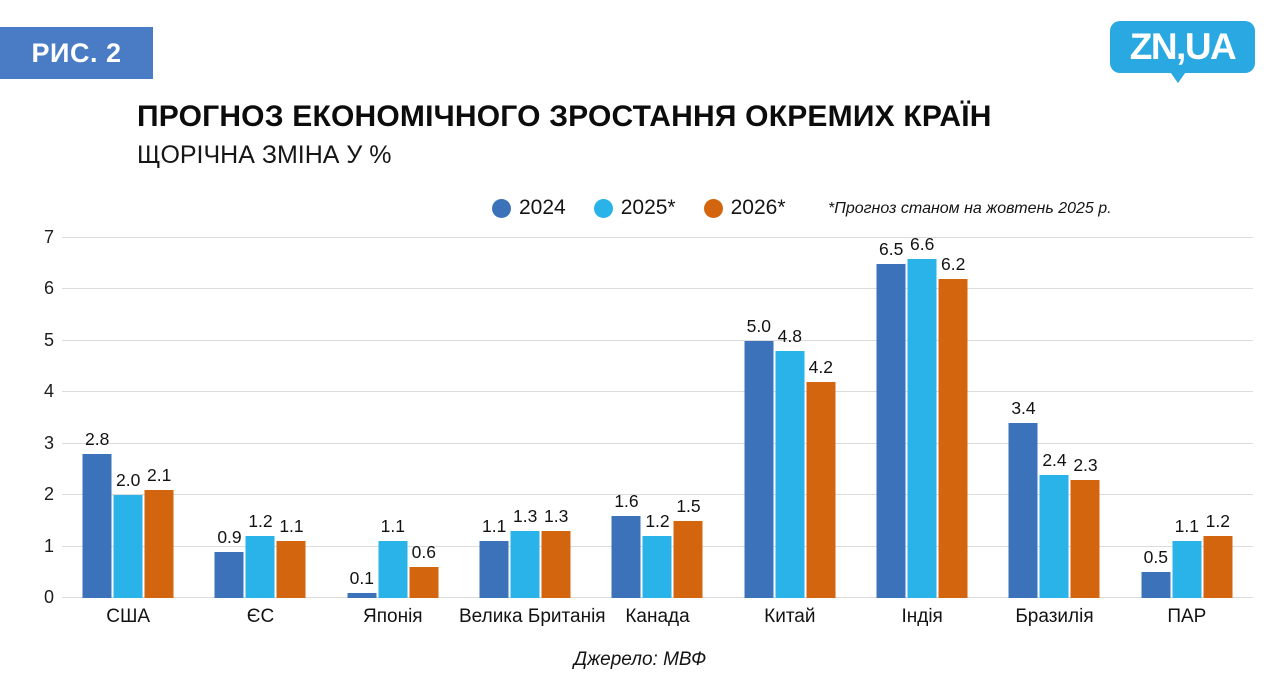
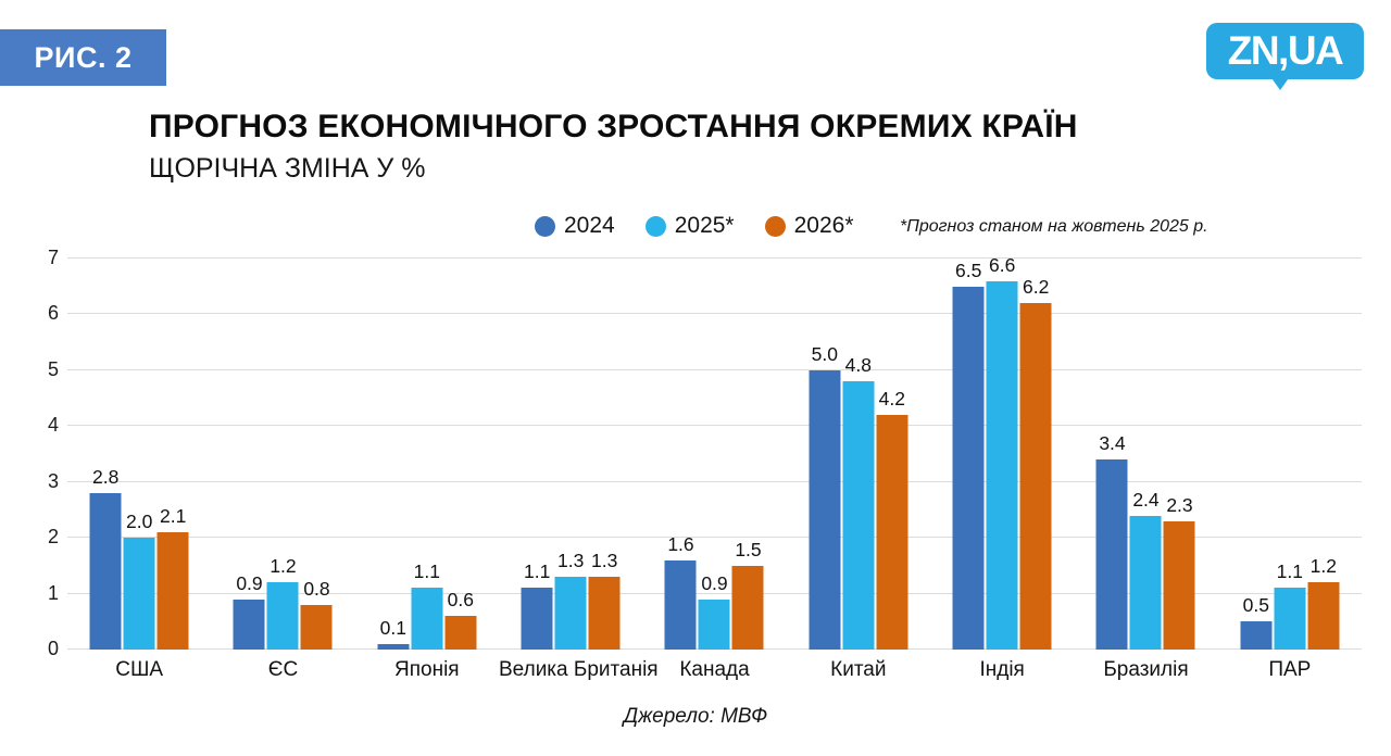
2026*/ЄС: 1.1 -> 0.8
2025*/Канада: 1.2 -> 0.9
